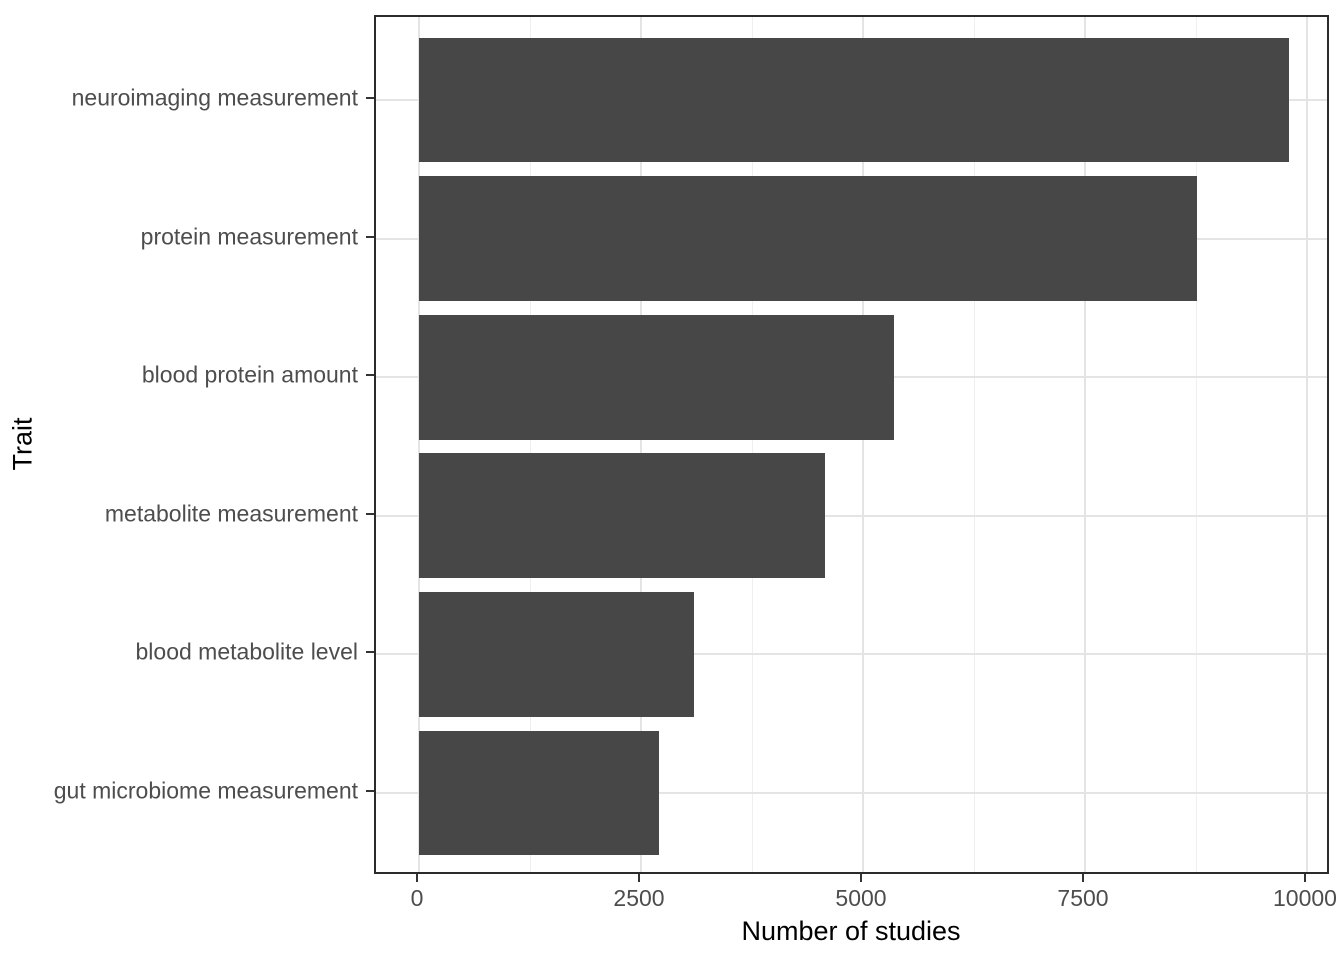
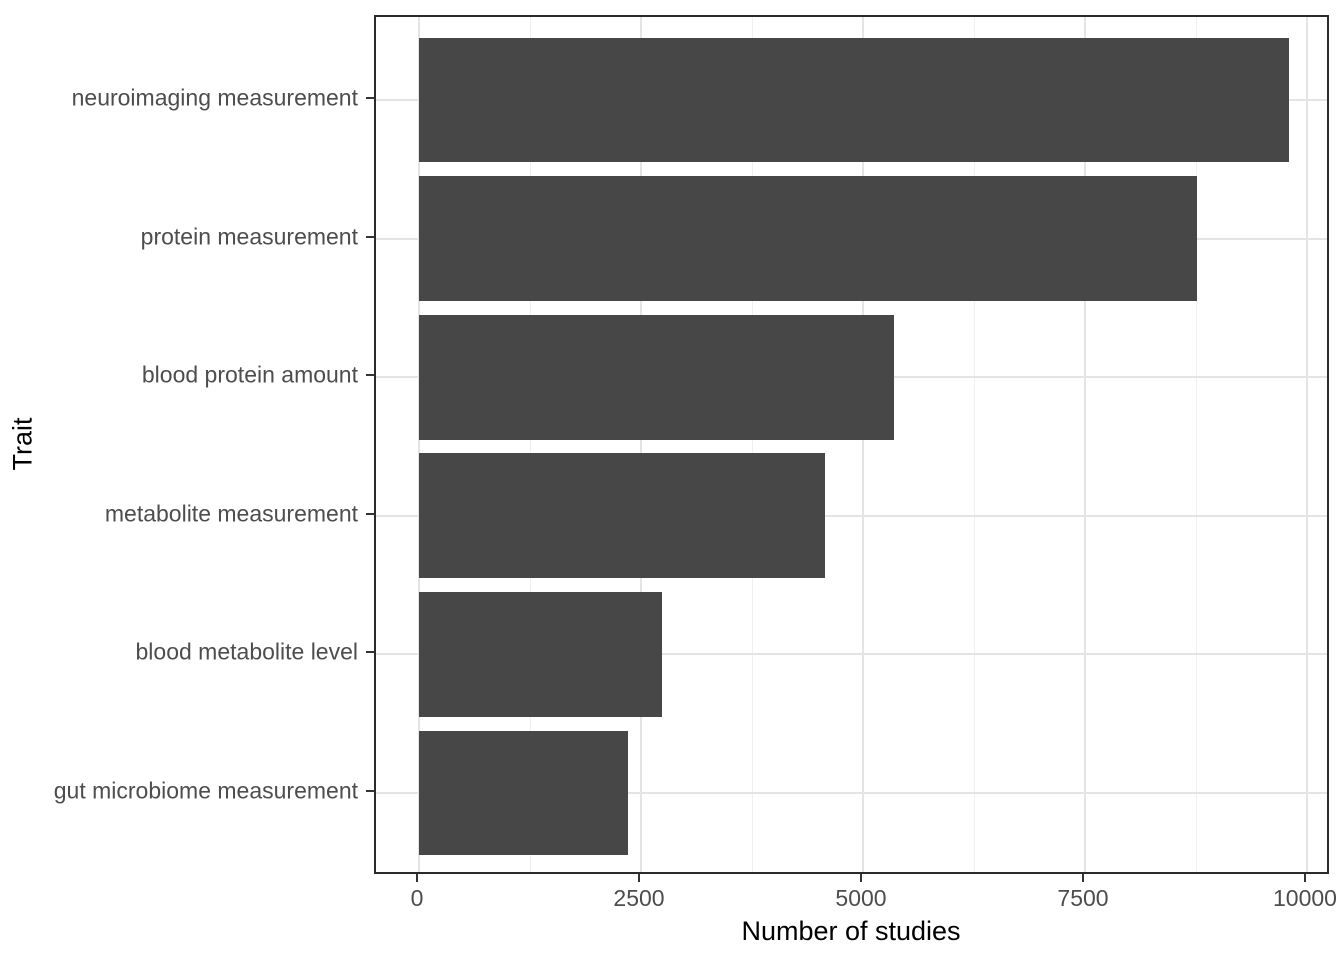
blood metabolite level: 3100 -> 2700
gut microbiome measurement: 2700 -> 2400
